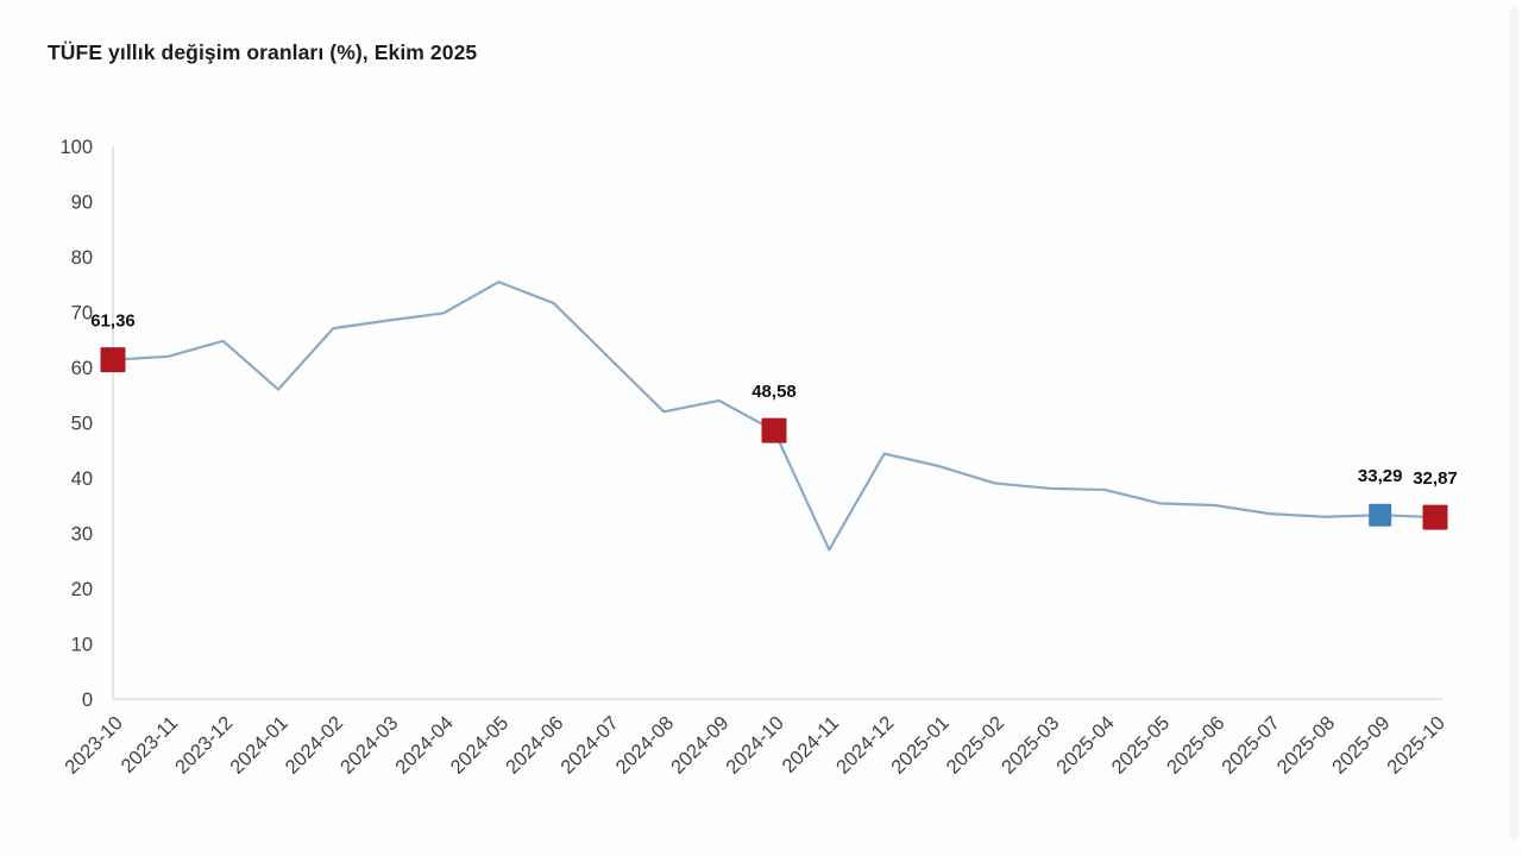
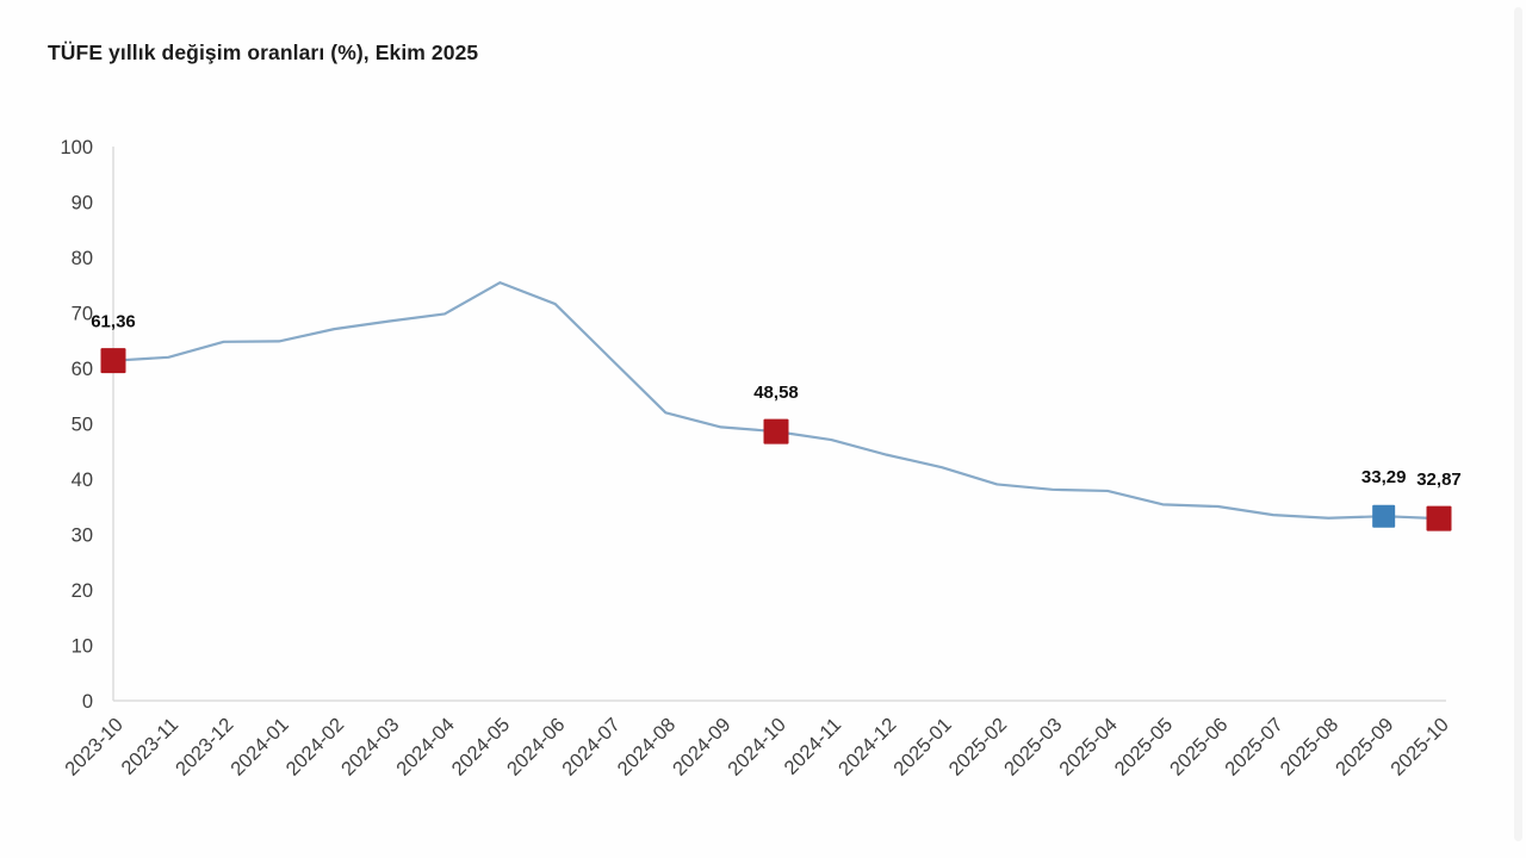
2024-01: 56 -> 65
2024-09: 54 -> 49
2024-11: 27 -> 47
